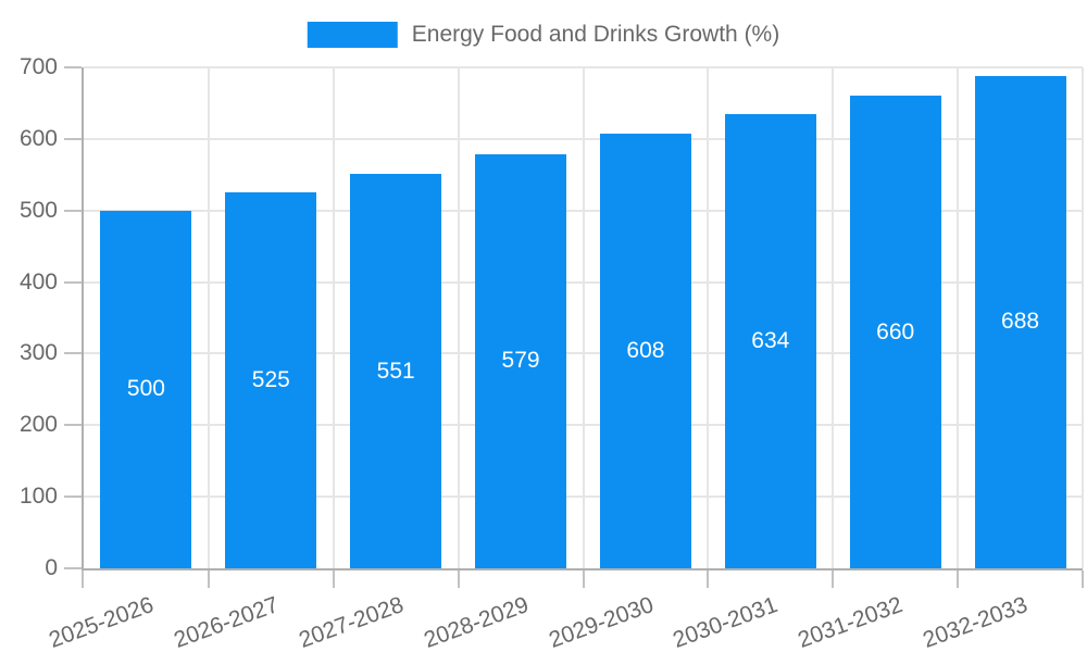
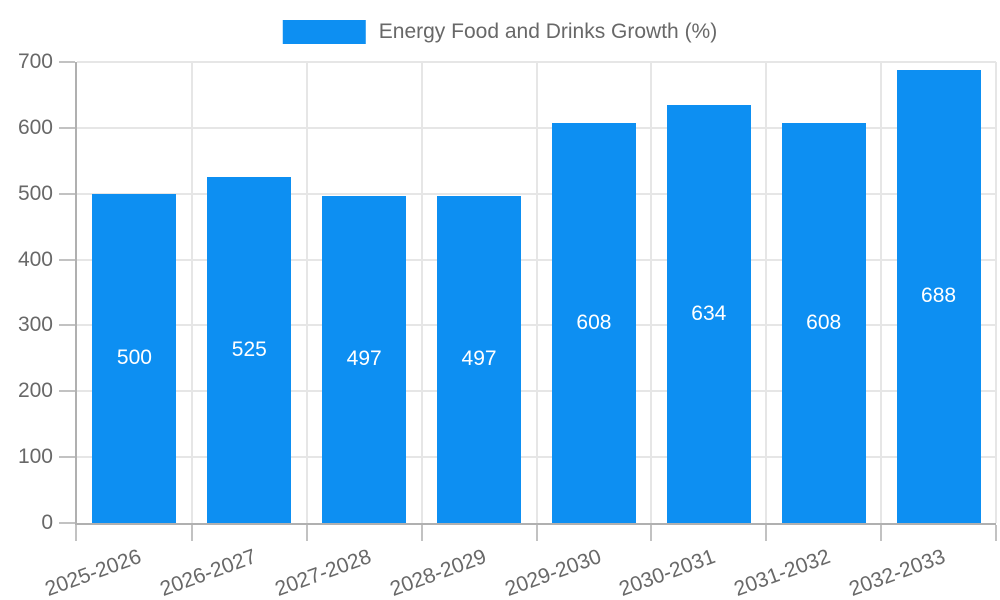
2027-2028: 551 -> 497
2028-2029: 579 -> 497
2031-2032: 660 -> 608
